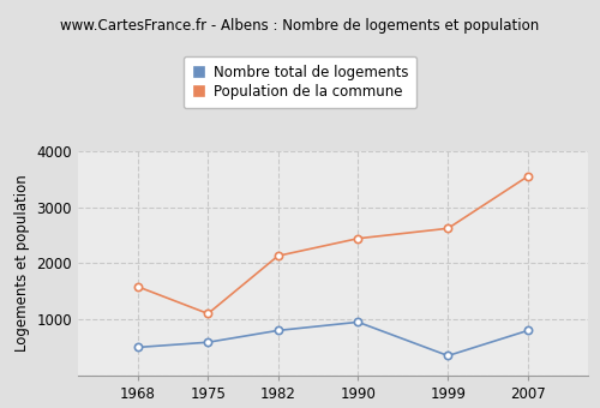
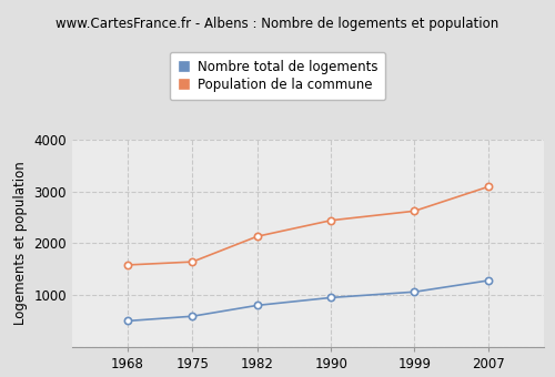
Population de la commune/1975: 1100 -> 1640
Nombre total de logements/1999: 350 -> 1060
Nombre total de logements/2007: 800 -> 1280
Population de la commune/2007: 3550 -> 3090
